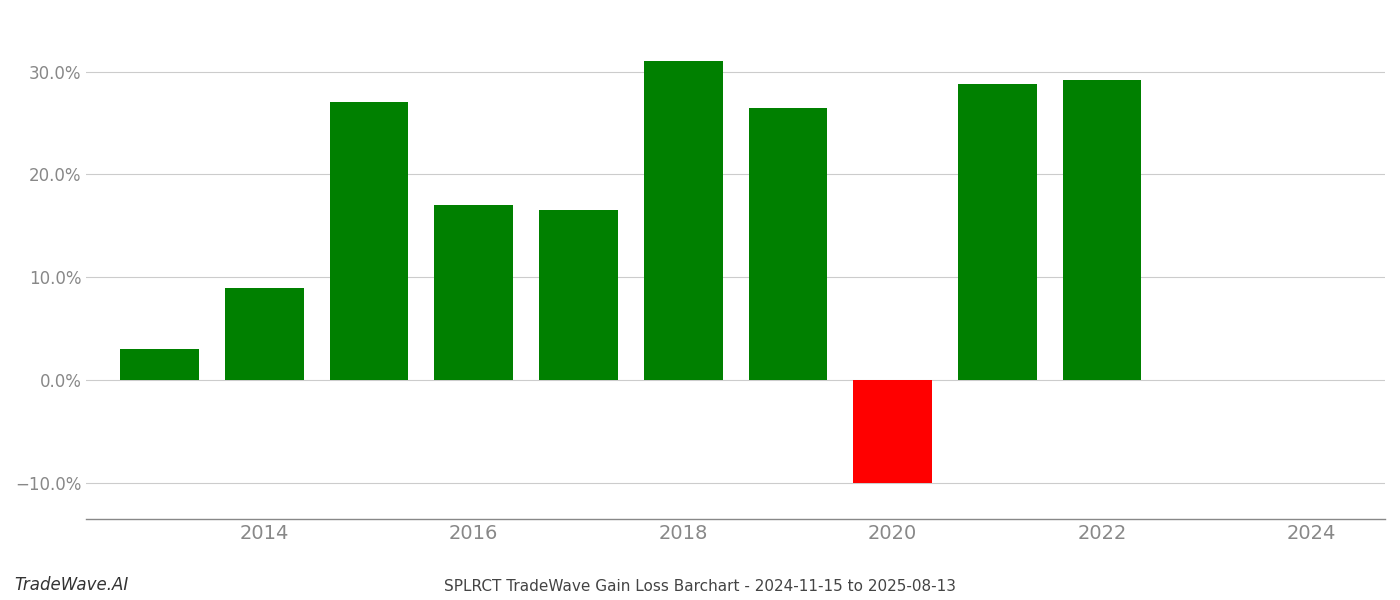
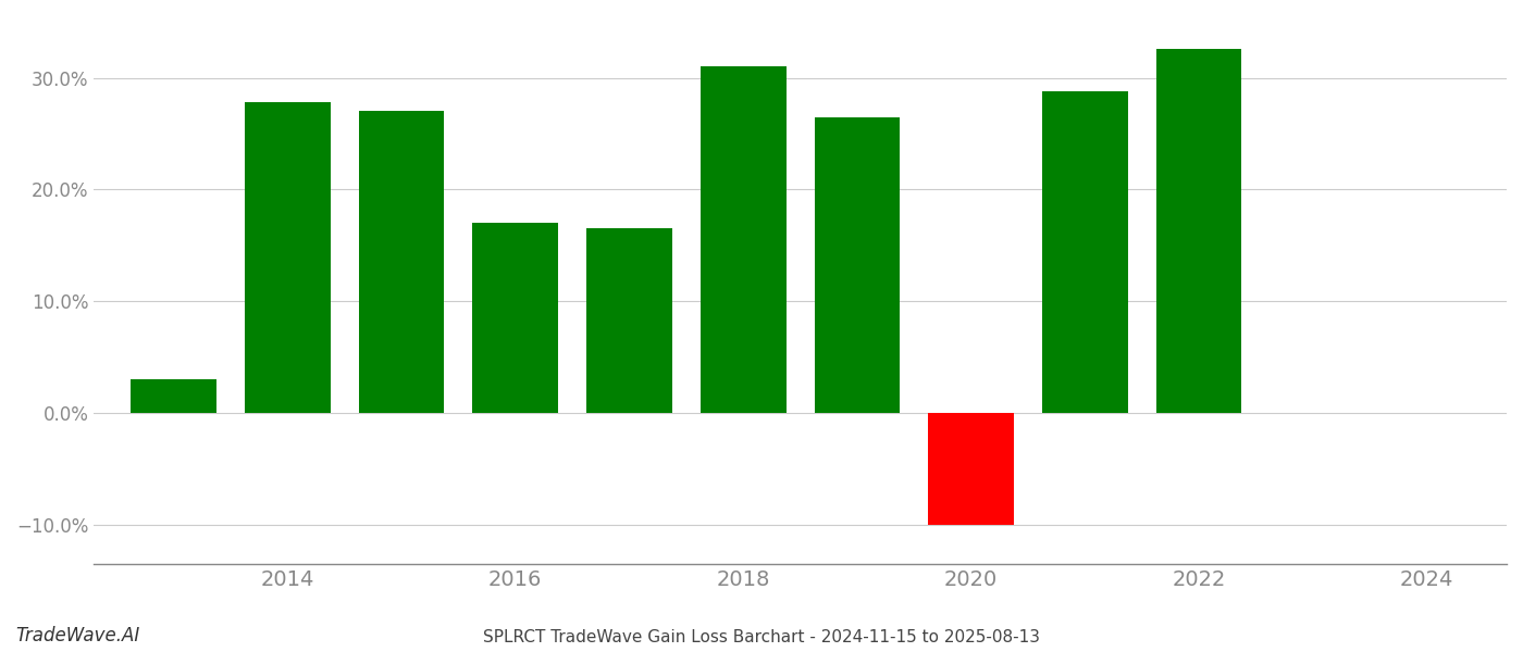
2014: 9.0% -> 27.8%
2022: 29.2% -> 32.6%
